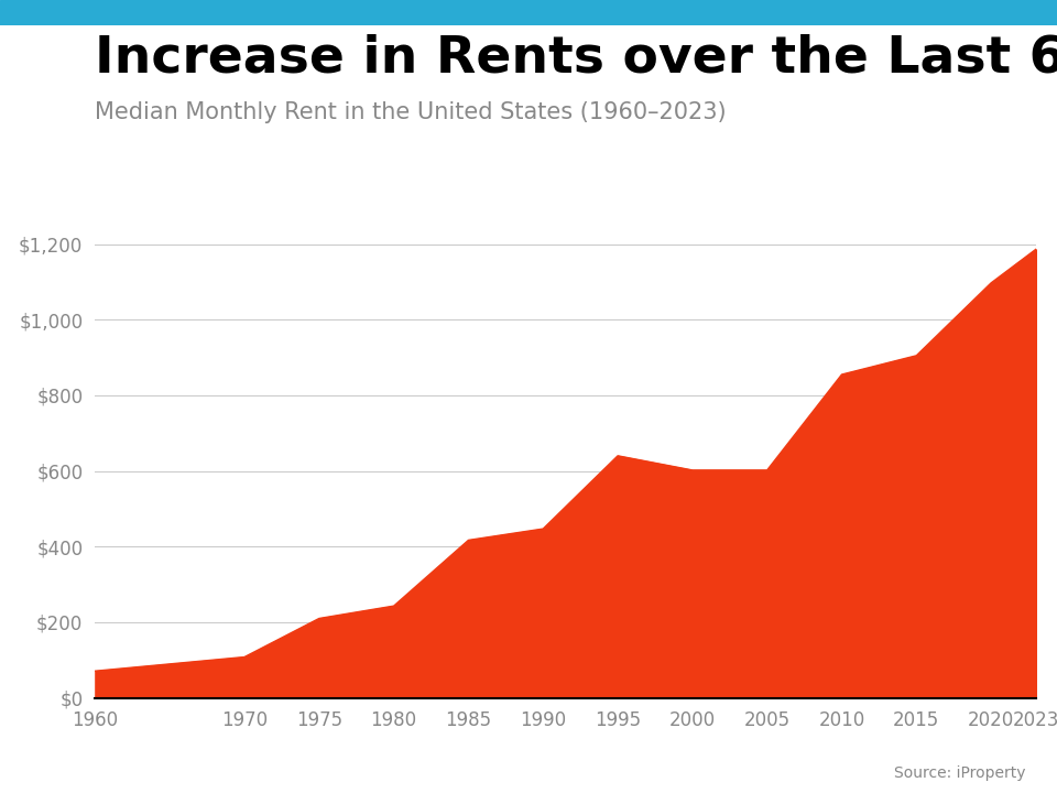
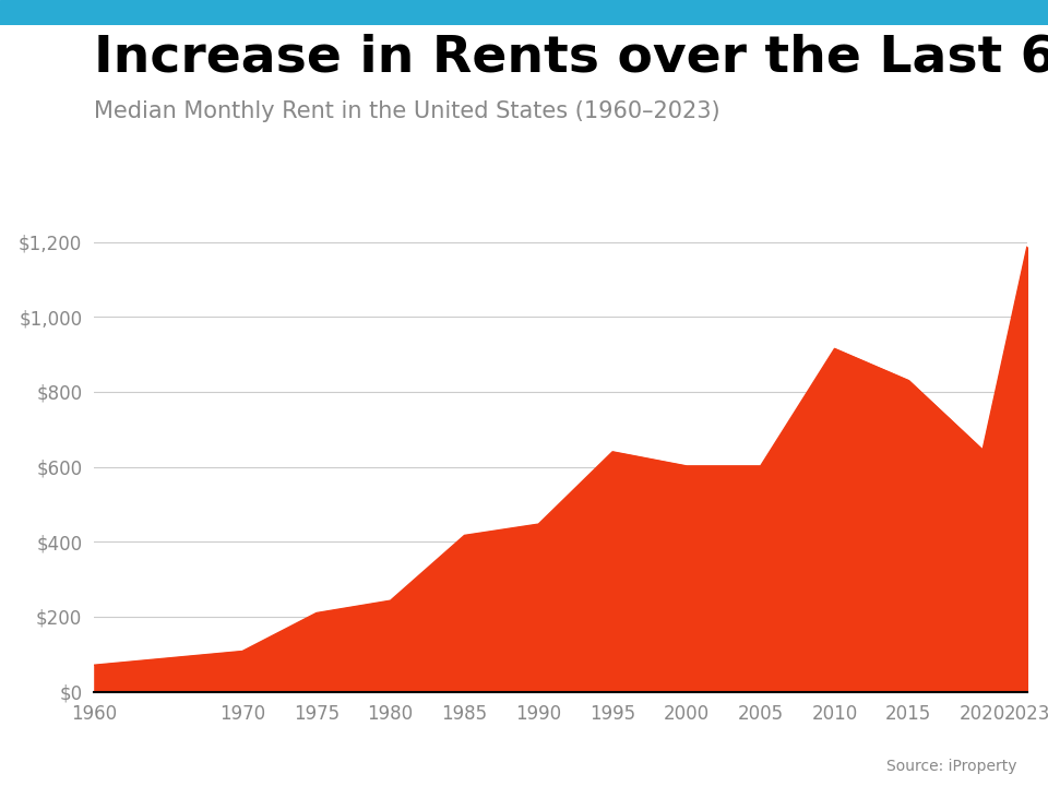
2010: $855 -> $915
2015: $905 -> $830
2020: $1,097 -> $645
